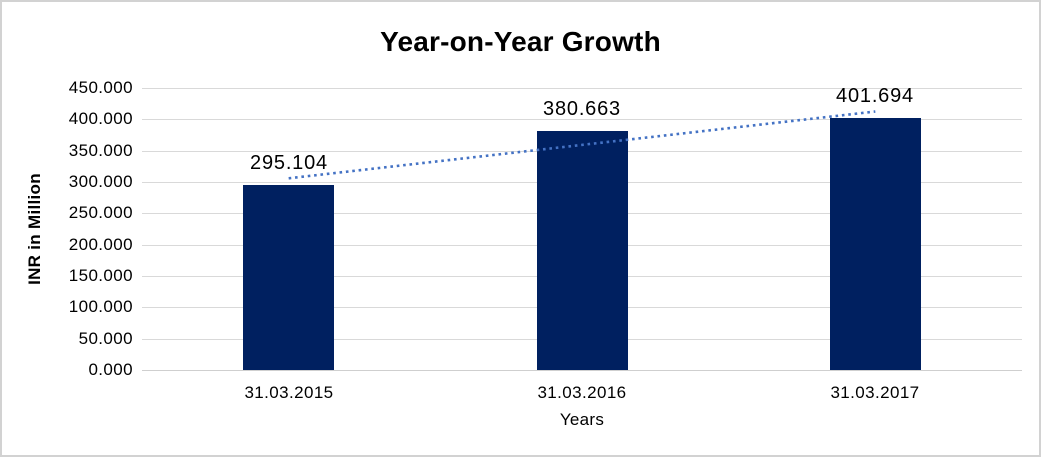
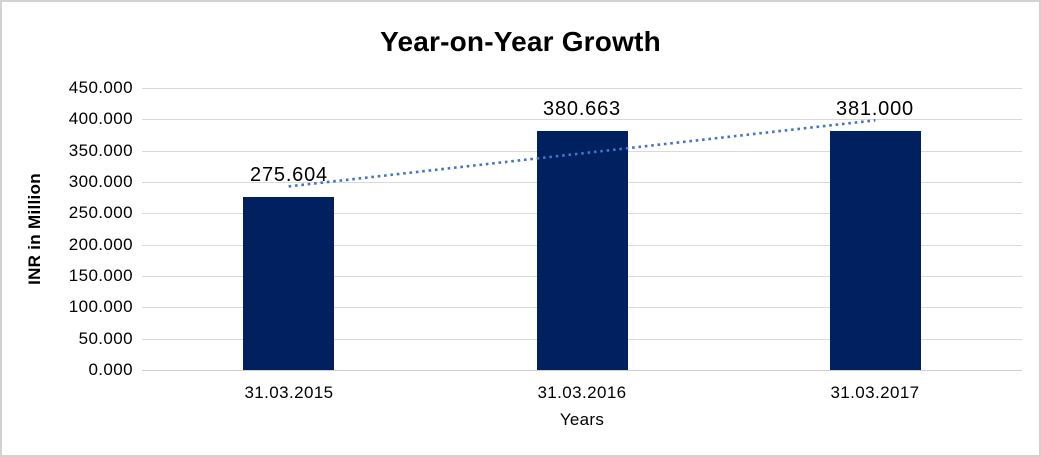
31.03.2015: 295.104 -> 275.604
31.03.2017: 401.694 -> 381.000
